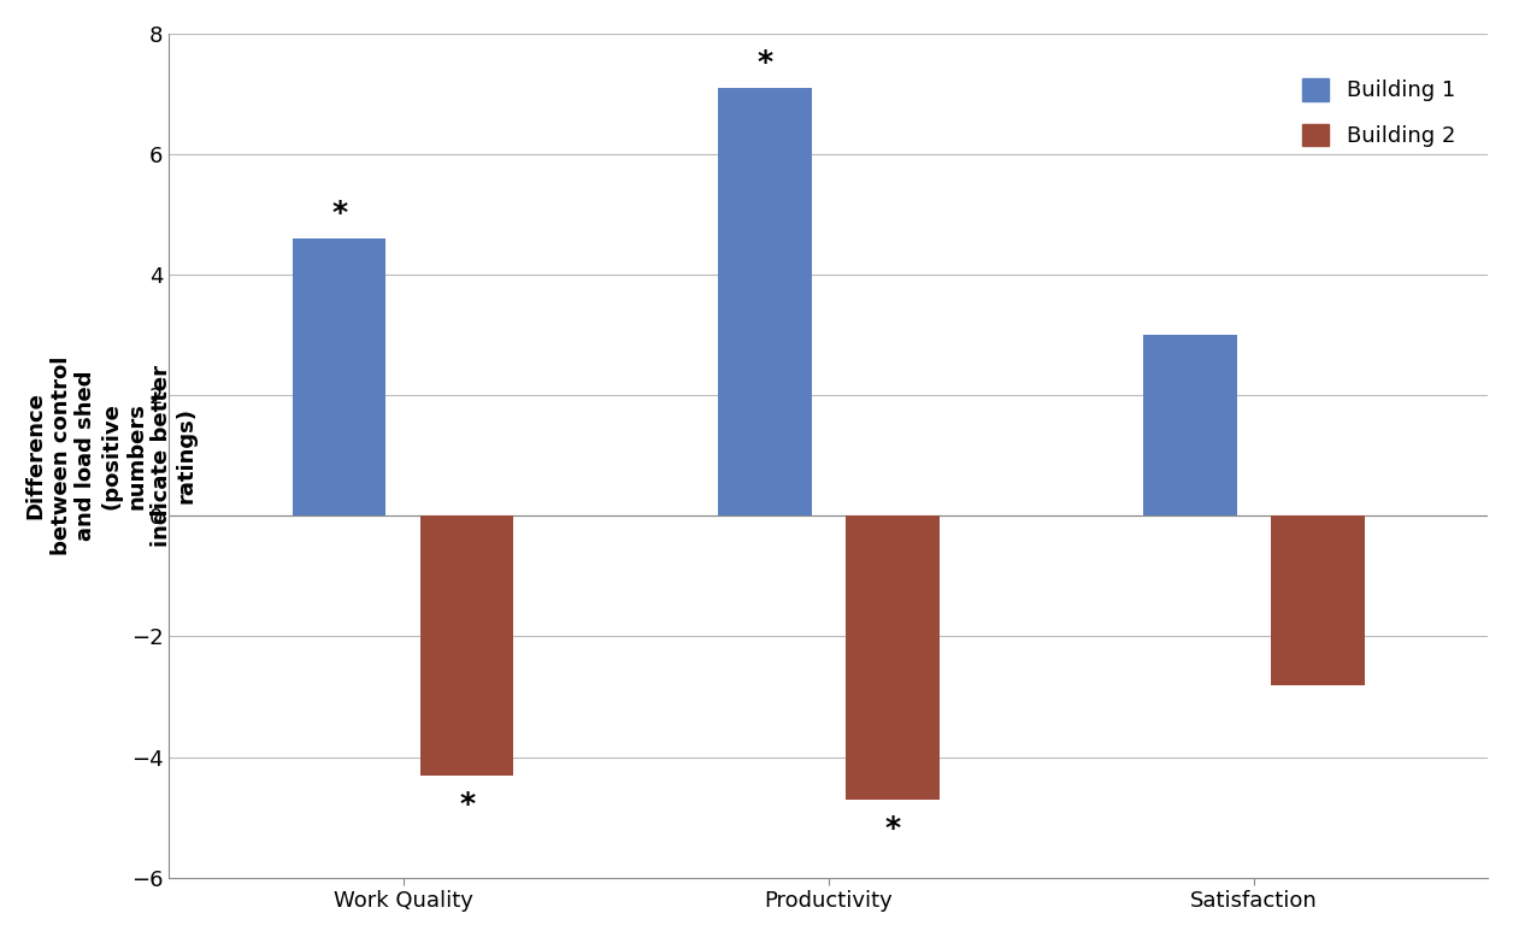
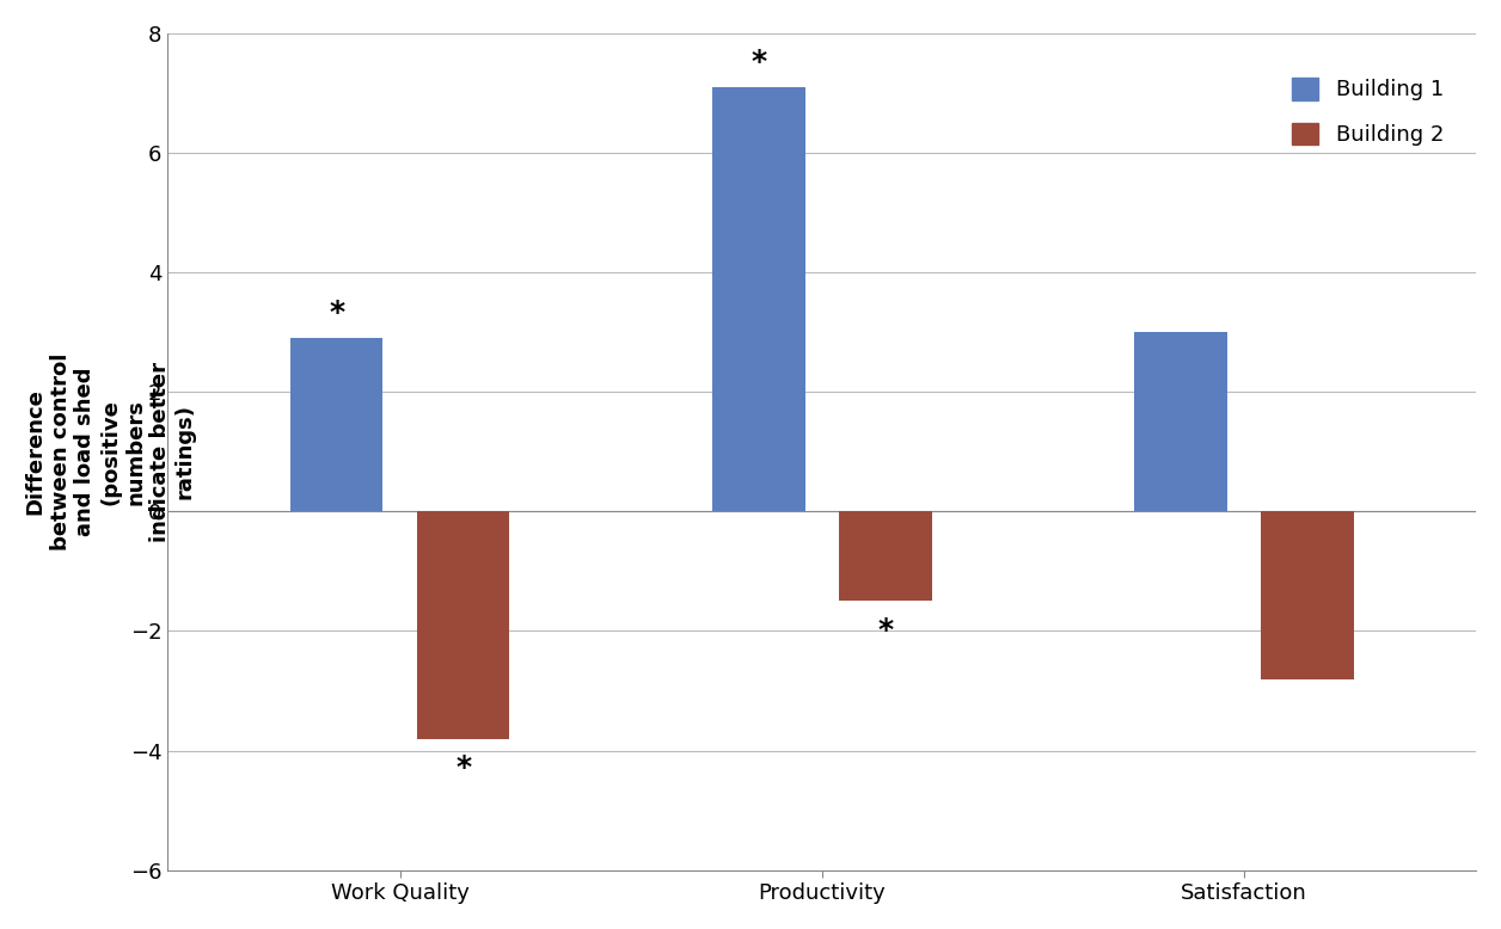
Building 1/Work Quality: 4.6 -> 2.9
Building 2/Work Quality: -4.3 -> -3.8
Building 2/Productivity: -4.7 -> -1.5
